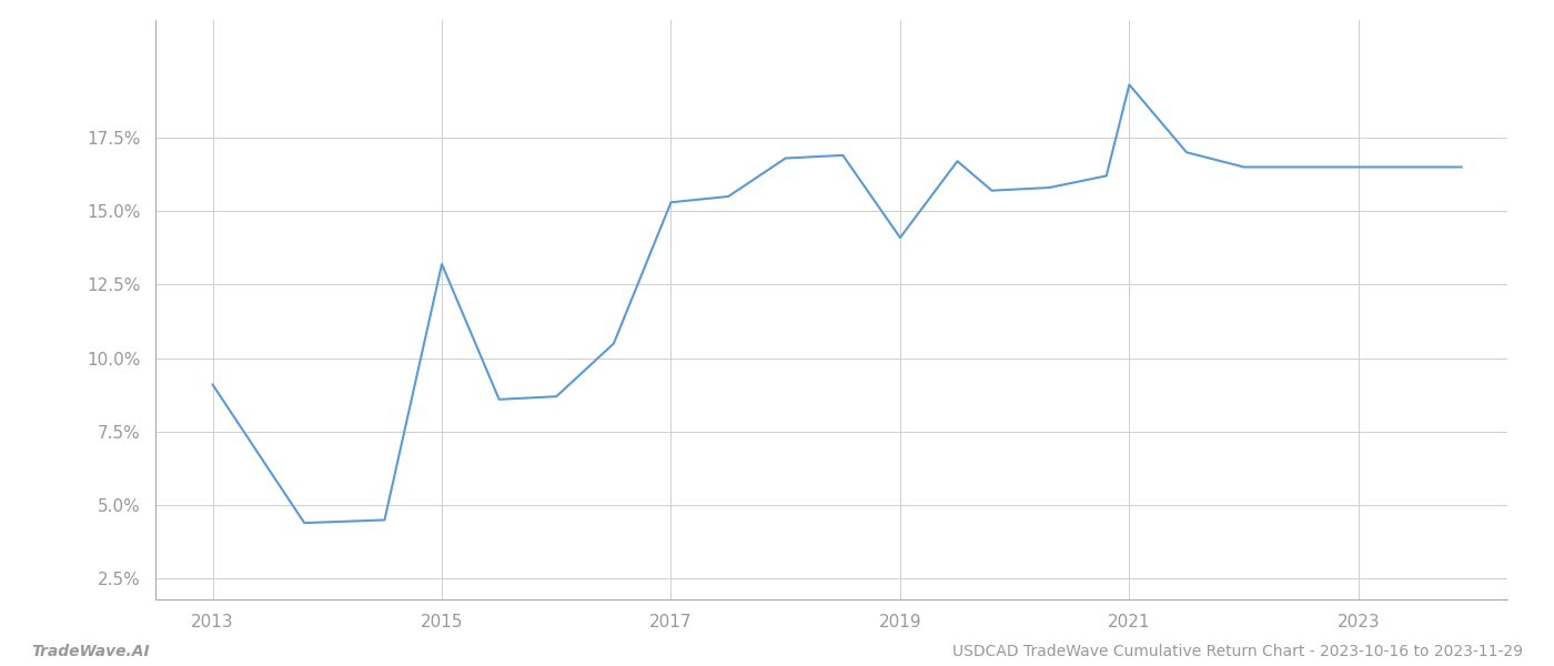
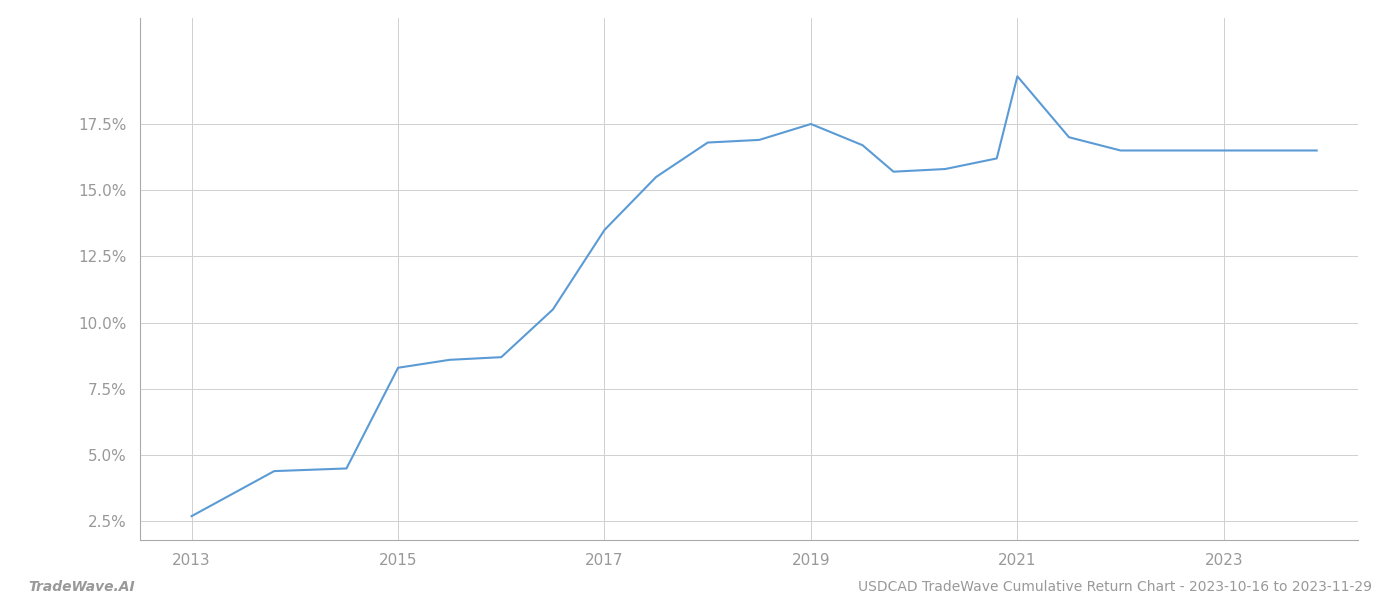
2013: 9.1% -> 2.7%
2015: 13.2% -> 8.3%
2017: 15.3% -> 13.5%
2019: 14.1% -> 17.5%
